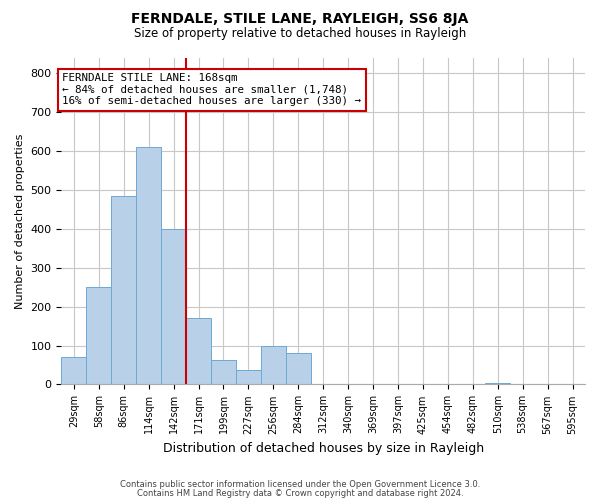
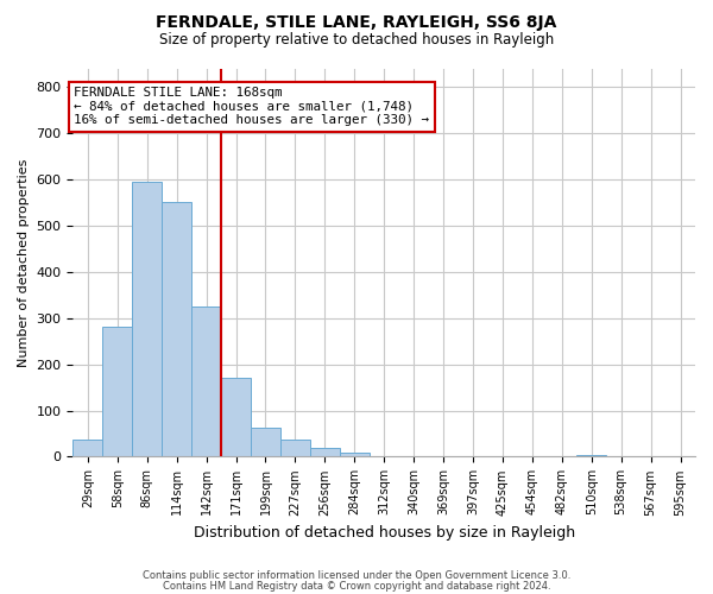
29sqm: 70 -> 38
58sqm: 250 -> 280
86sqm: 485 -> 595
114sqm: 610 -> 550
142sqm: 400 -> 325
256sqm: 100 -> 18
284sqm: 80 -> 10
